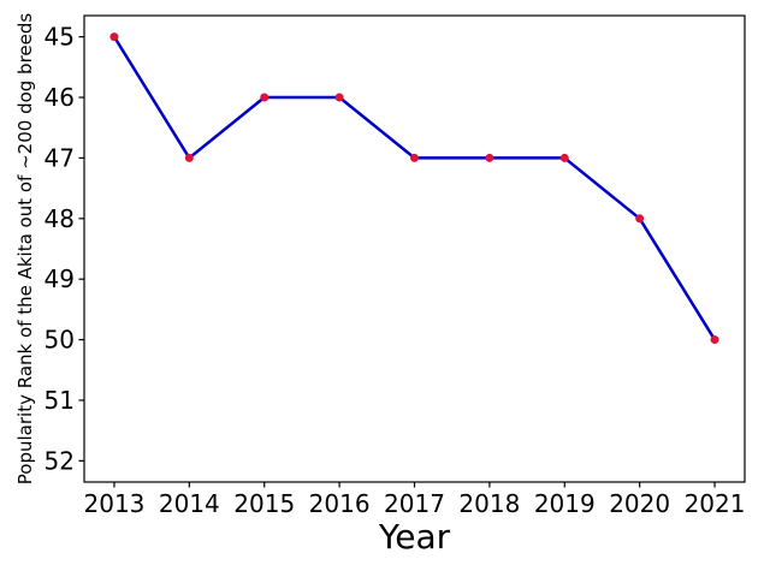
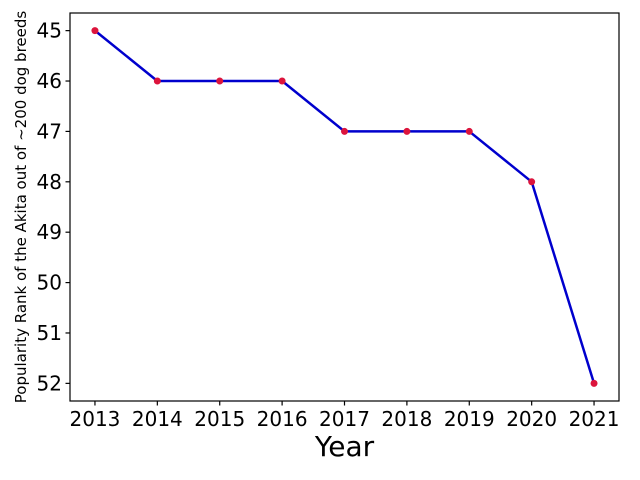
2014: 47 -> 46
2021: 50 -> 52
